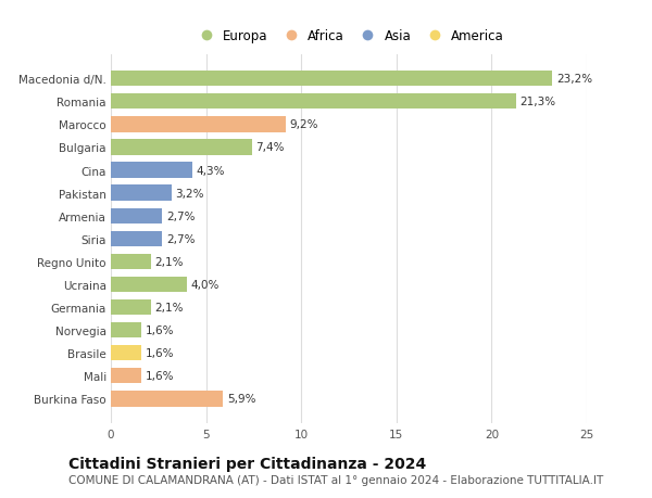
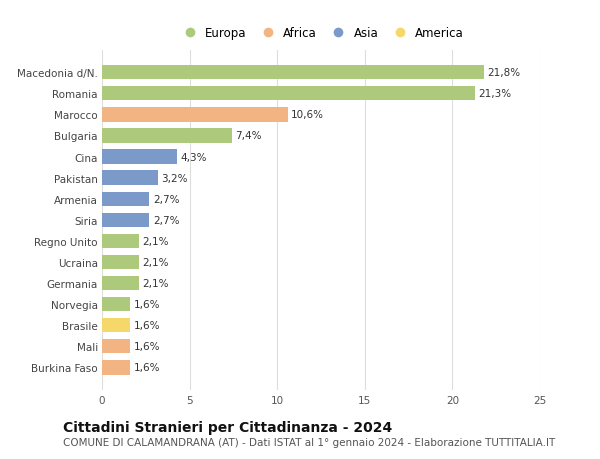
Macedonia d/N.: 23,2% -> 21,8%
Marocco: 9,2% -> 10,6%
Ucraina: 4,0% -> 2,1%
Burkina Faso: 5,9% -> 1,6%
